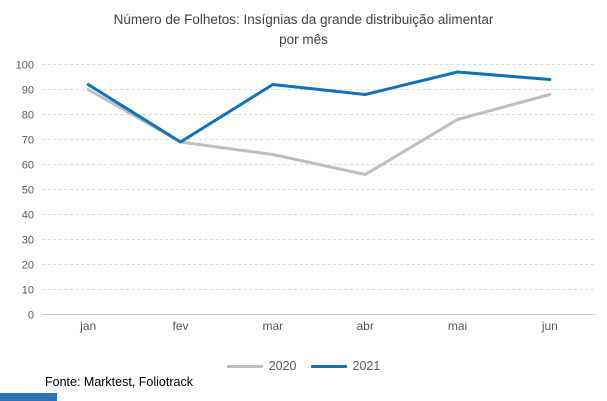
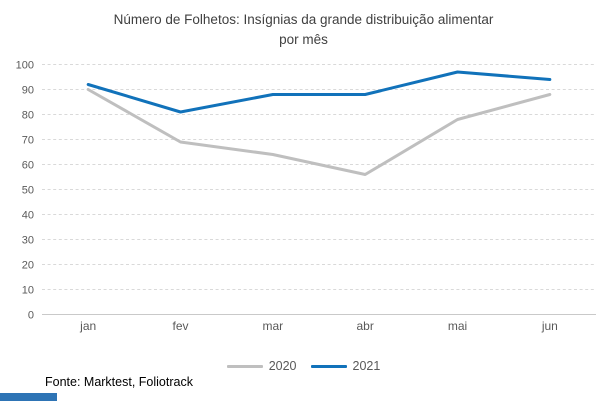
2021/fev: 69 -> 81
2021/mar: 92 -> 88
